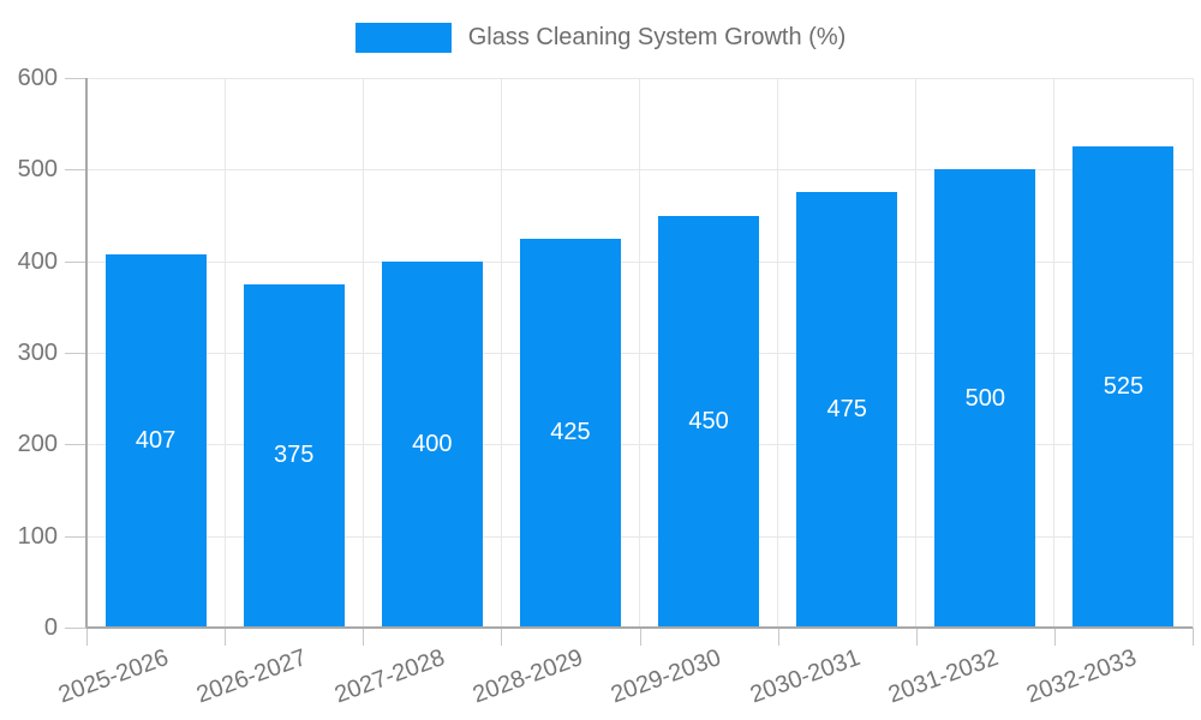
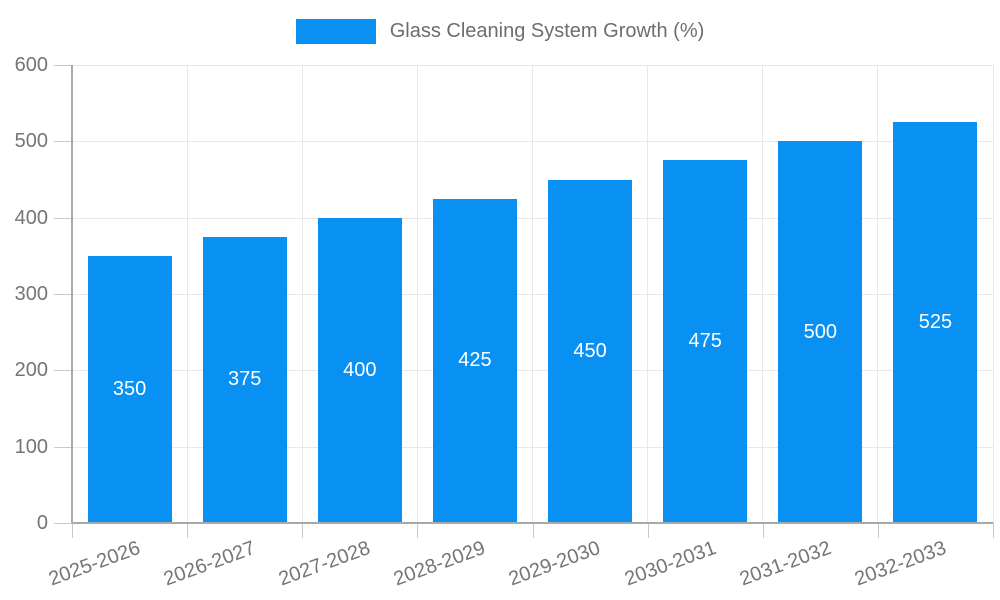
2025-2026: 407 -> 350
